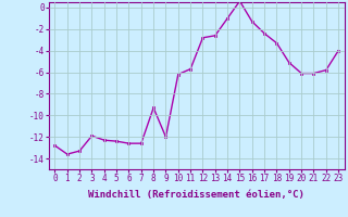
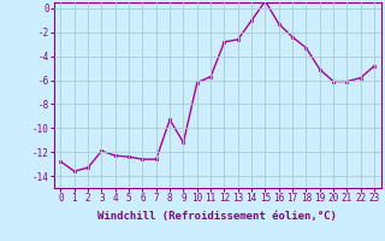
9: -12.0 -> -11.2
23: -4.0 -> -4.8
